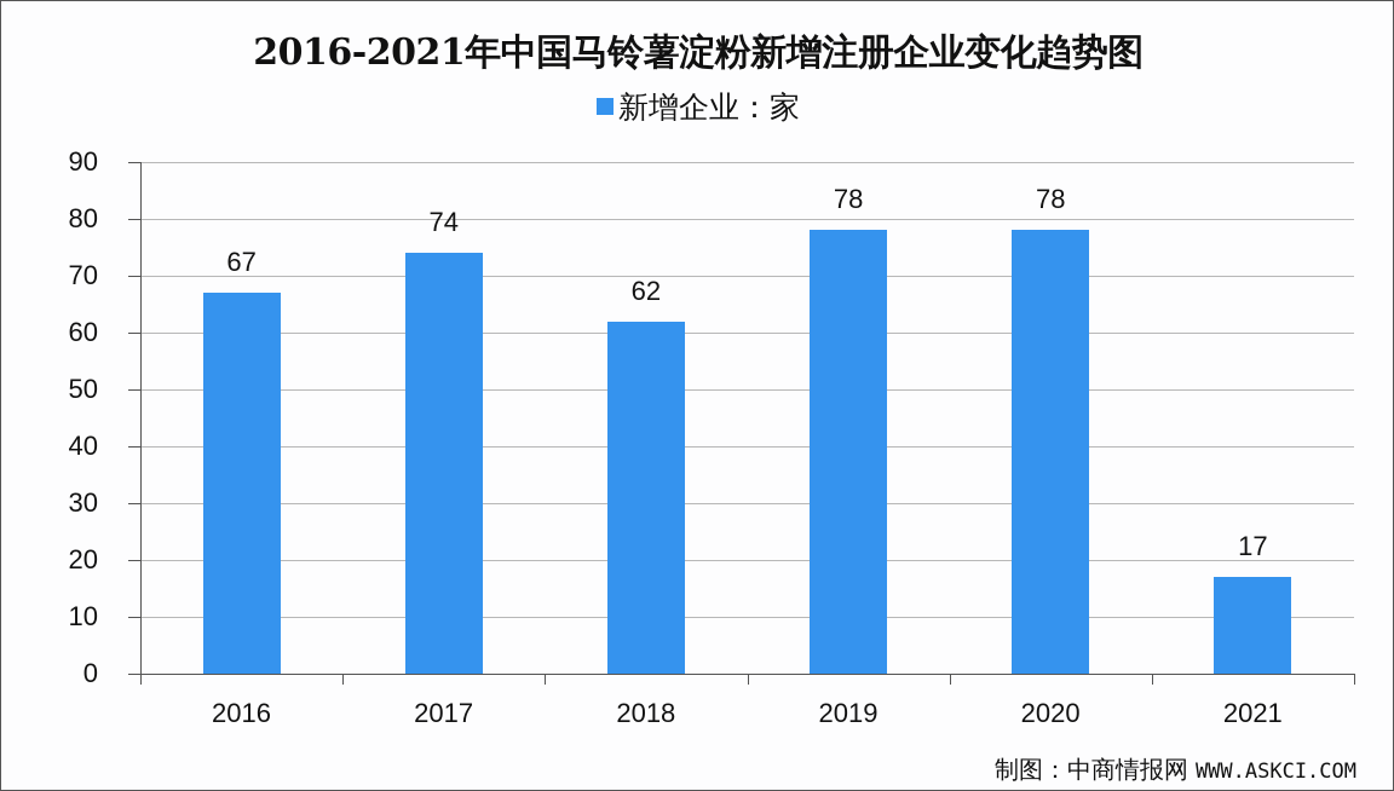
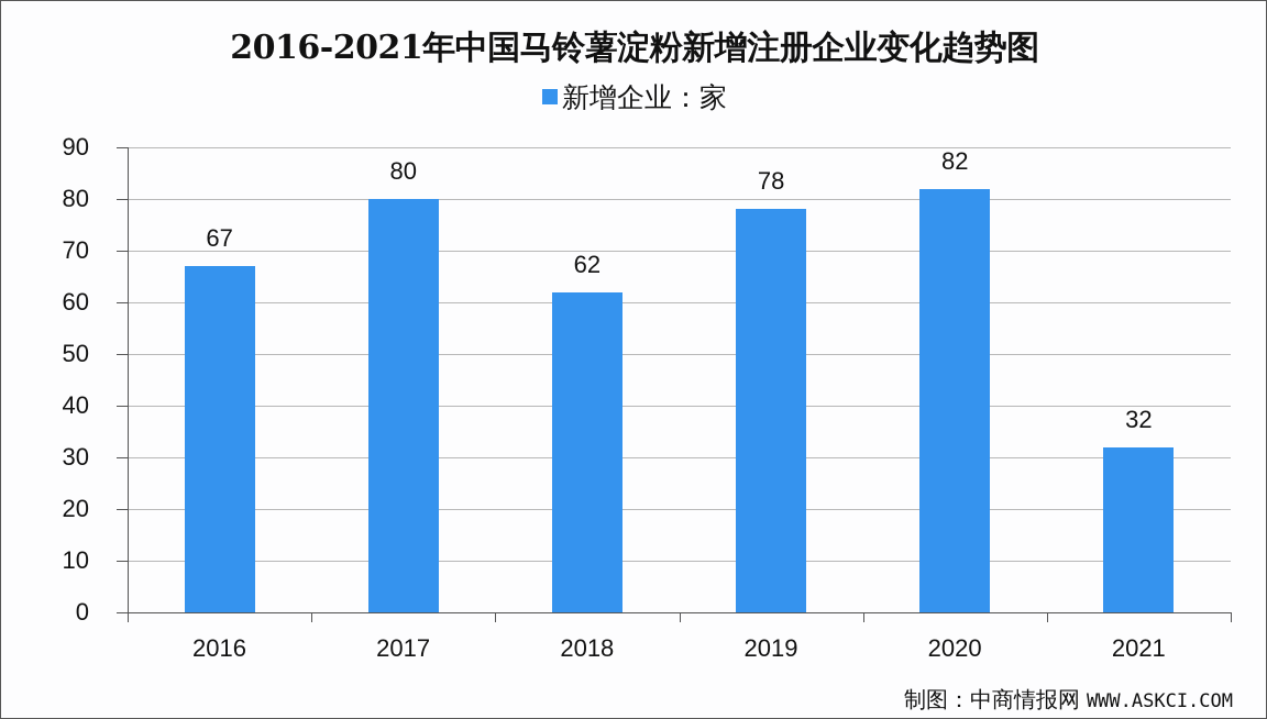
2017: 74 -> 80
2020: 78 -> 82
2021: 17 -> 32
